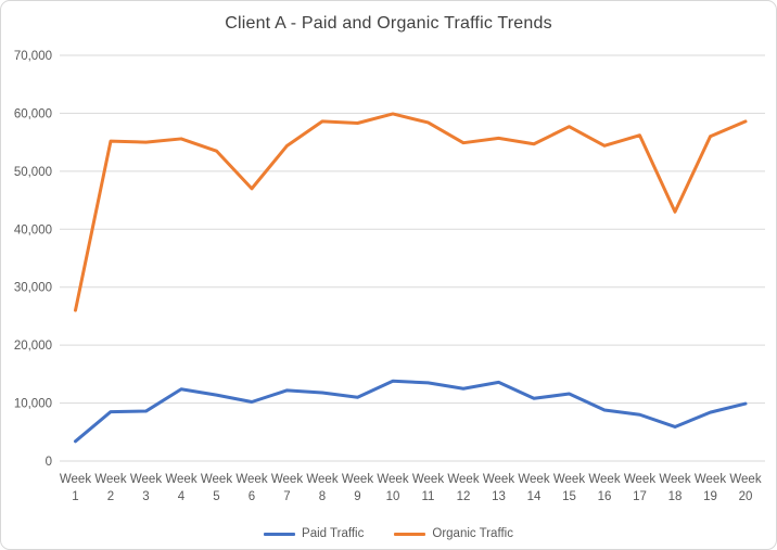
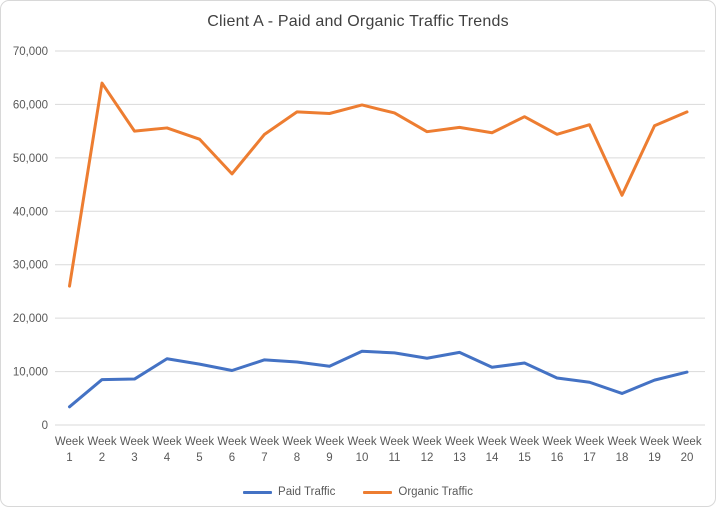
Organic Traffic/Week 2: 55000 -> 64000
